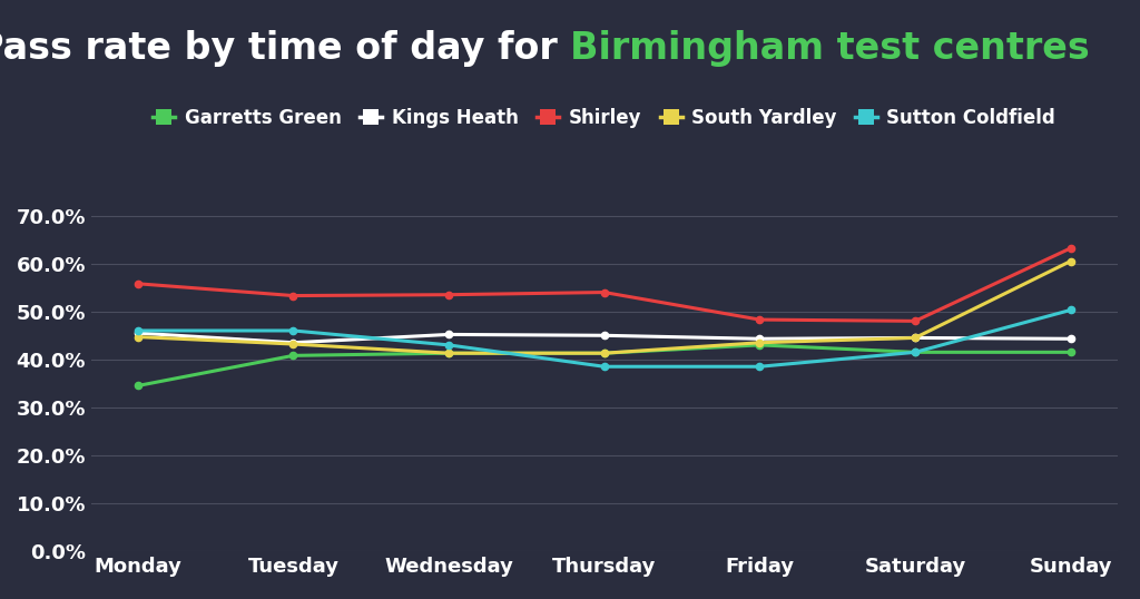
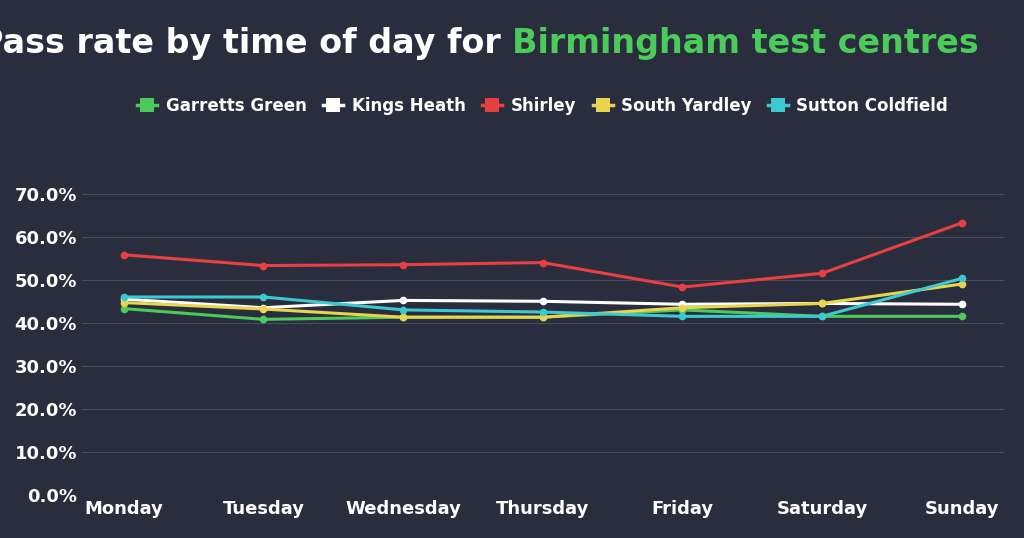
Garretts Green/Monday: 34.5% -> 43.3%
Sutton Coldfield/Thursday: 38.5% -> 42.5%
Sutton Coldfield/Friday: 38.5% -> 41.5%
Shirley/Saturday: 48.0% -> 51.5%
South Yardley/Sunday: 60.5% -> 49.0%
